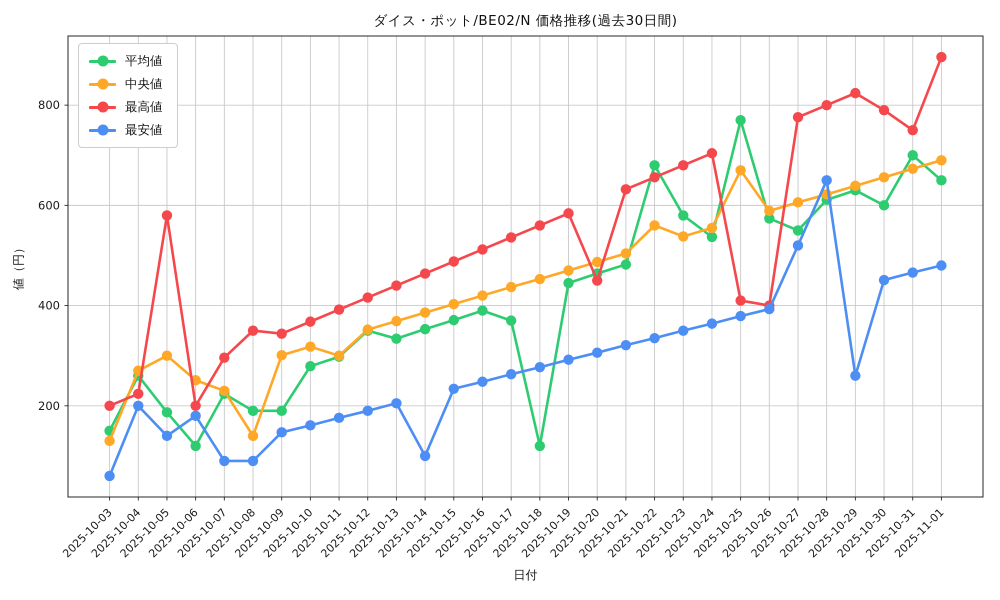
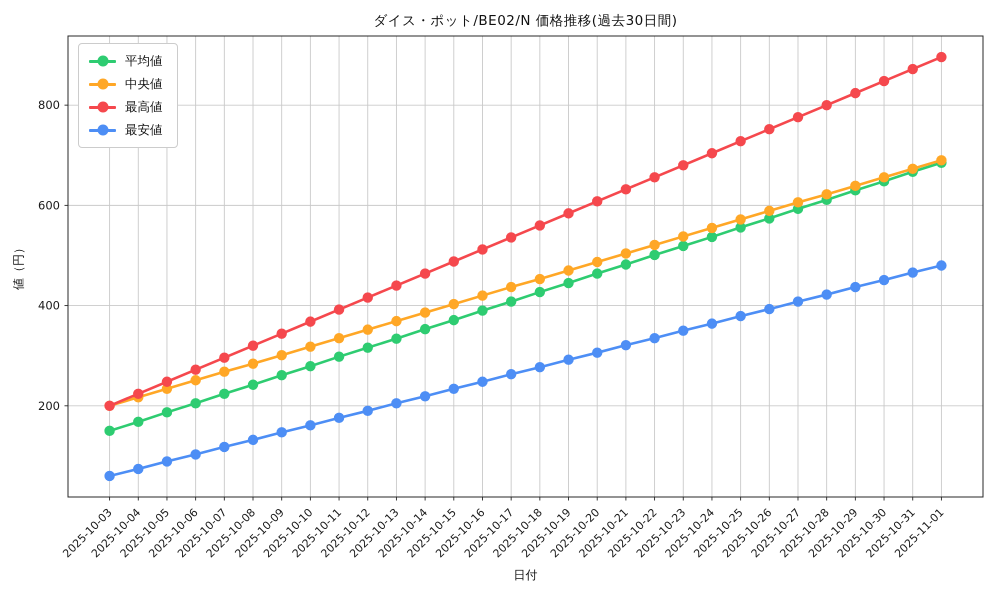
中央値/2025-10-03: 130 -> 200
平均値/2025-10-04: 260 -> 170
中央値/2025-10-04: 270 -> 220
最安値/2025-10-04: 200 -> 70
中央値/2025-10-05: 300 -> 230
最高値/2025-10-05: 580 -> 250
最安値/2025-10-05: 140 -> 90
平均値/2025-10-06: 120 -> 200
最高値/2025-10-06: 200 -> 270
最安値/2025-10-06: 180 -> 100
中央値/2025-10-07: 230 -> 270
最安値/2025-10-07: 90 -> 120
平均値/2025-10-08: 190 -> 240
中央値/2025-10-08: 140 -> 280
最高値/2025-10-08: 350 -> 320
最安値/2025-10-08: 90 -> 130
平均値/2025-10-09: 190 -> 260
中央値/2025-10-11: 300 -> 340
平均値/2025-10-12: 350 -> 320
最安値/2025-10-14: 100 -> 220
平均値/2025-10-17: 370 -> 410
平均値/2025-10-18: 120 -> 430
最高値/2025-10-20: 450 -> 610
平均値/2025-10-22: 680 -> 500
中央値/2025-10-22: 560 -> 520
平均値/2025-10-23: 580 -> 520
平均値/2025-10-25: 770 -> 560
中央値/2025-10-25: 670 -> 570
最高値/2025-10-25: 410 -> 730
最高値/2025-10-26: 400 -> 750
平均値/2025-10-27: 550 -> 590
最安値/2025-10-27: 520 -> 410
最安値/2025-10-28: 650 -> 420
最安値/2025-10-29: 260 -> 440
平均値/2025-10-30: 600 -> 650
最高値/2025-10-30: 790 -> 850
平均値/2025-10-31: 700 -> 670
最高値/2025-10-31: 750 -> 870
平均値/2025-11-01: 650 -> 680
